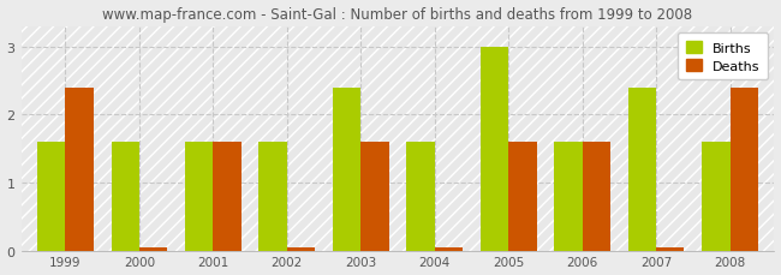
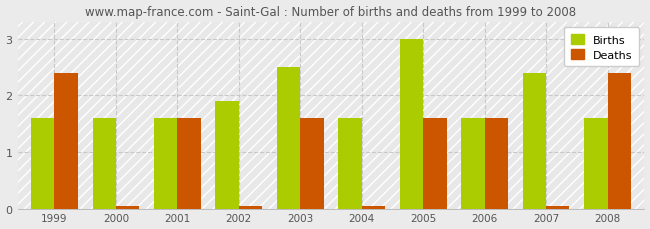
Births/2002: 1.6 -> 1.9
Births/2003: 2.4 -> 2.5
